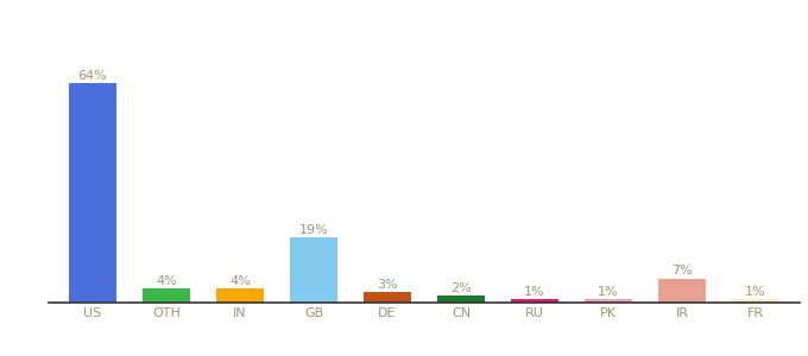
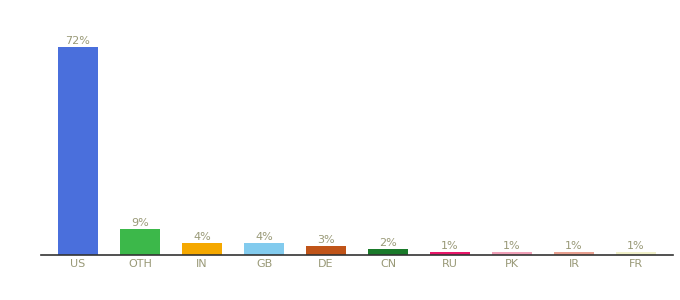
US: 64% -> 72%
OTH: 4% -> 9%
GB: 19% -> 4%
IR: 7% -> 1%
